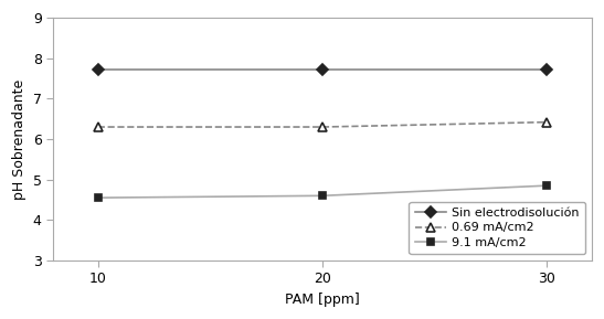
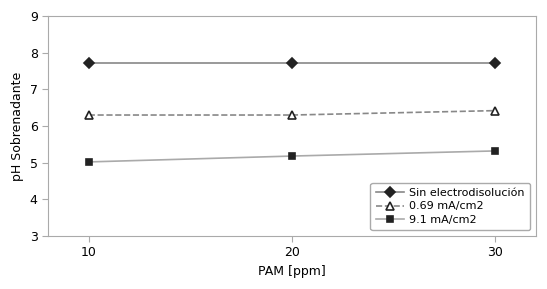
9.1 mA/cm2/10: 4.55 -> 5.02
9.1 mA/cm2/20: 4.60 -> 5.18
9.1 mA/cm2/30: 4.85 -> 5.32
